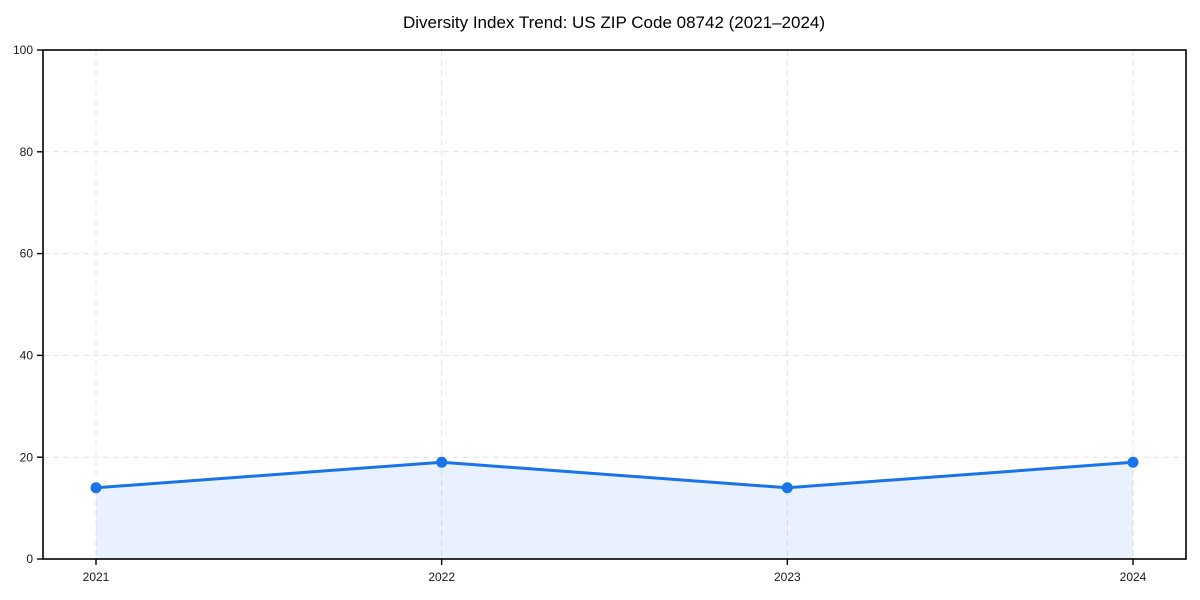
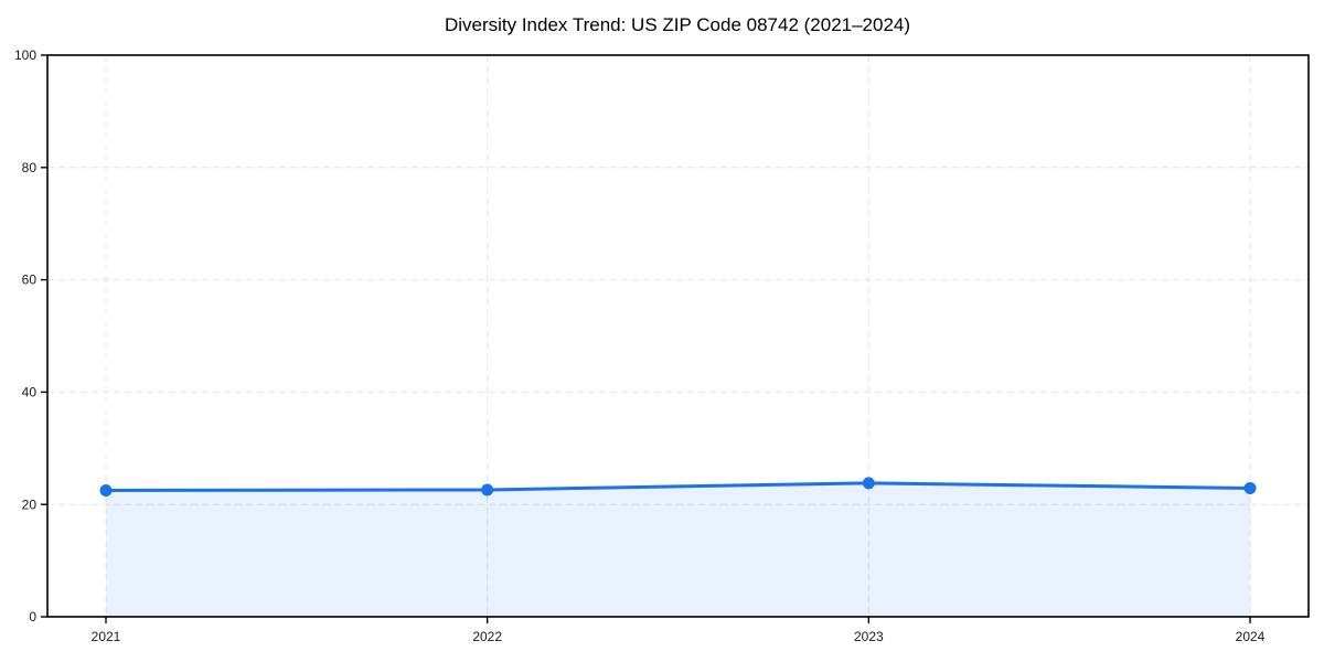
2021: 14 -> 22
2022: 19 -> 23
2023: 14 -> 24
2024: 19 -> 23
